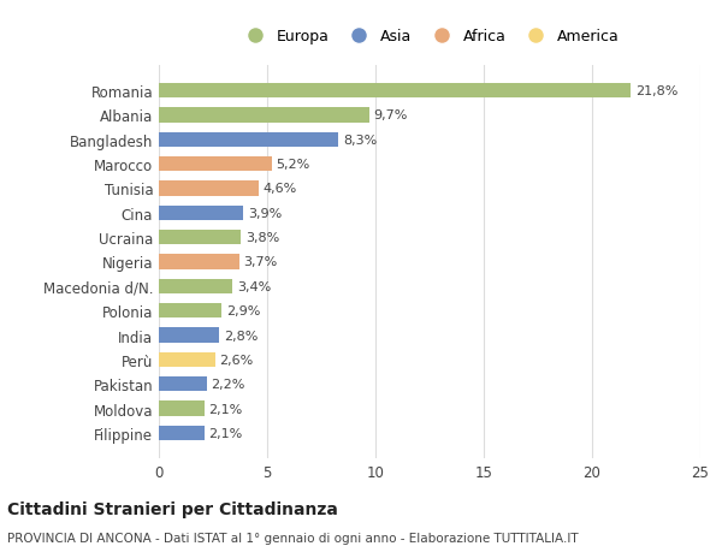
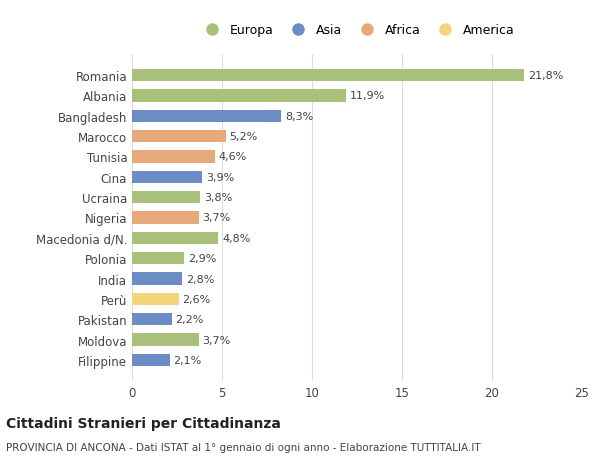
Albania: 9,7% -> 11,9%
Macedonia d/N.: 3,4% -> 4,8%
Moldova: 2,1% -> 3,7%
